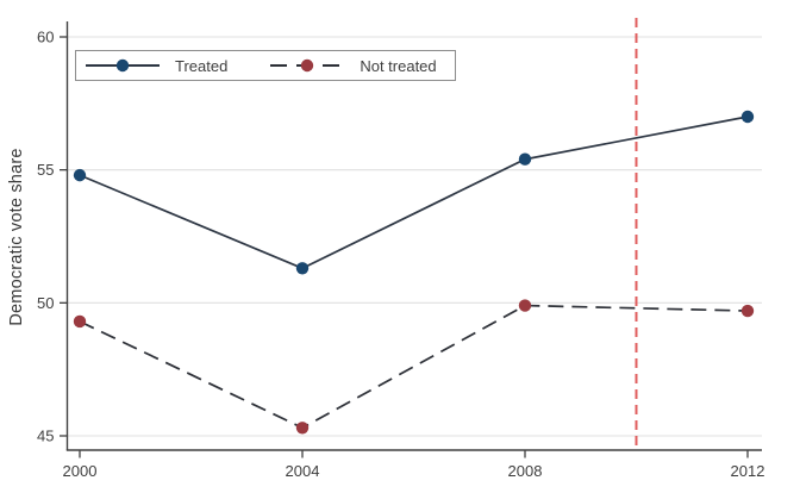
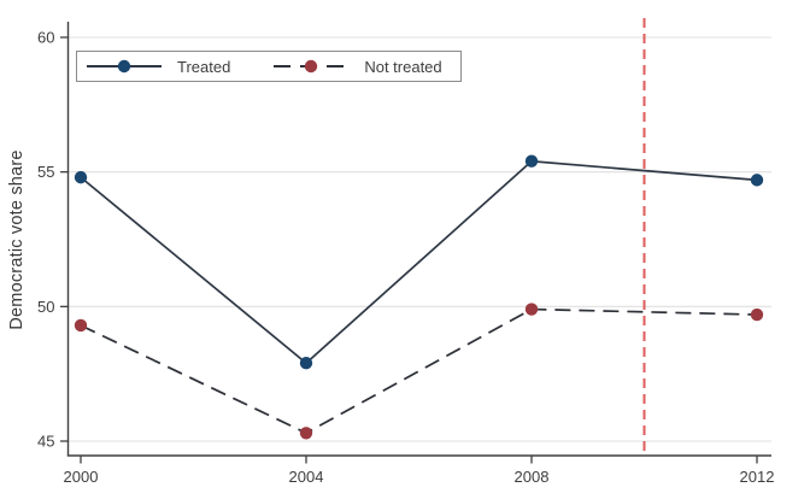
Treated/2004: 51.3 -> 47.9
Treated/2012: 57.0 -> 54.7
